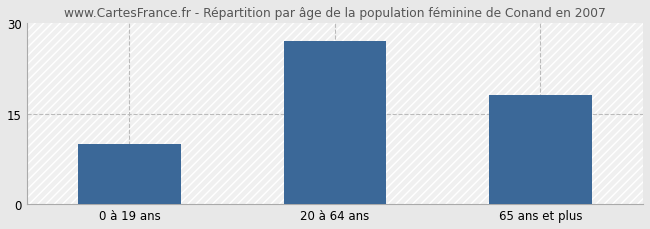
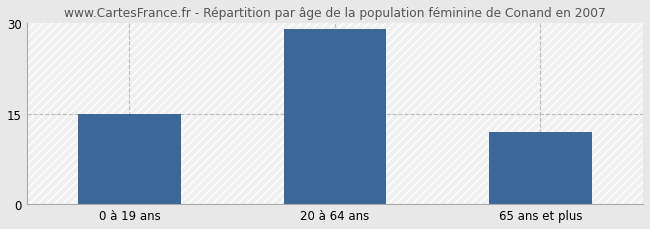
0 à 19 ans: 10 -> 15
20 à 64 ans: 27 -> 29
65 ans et plus: 18 -> 12
